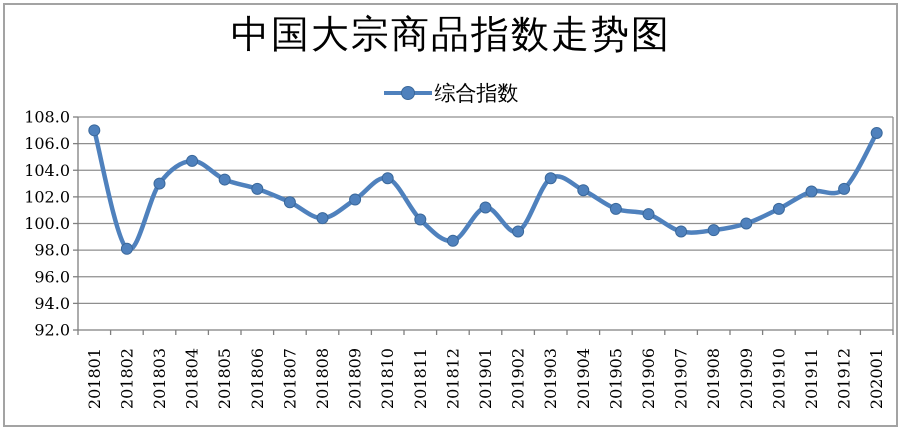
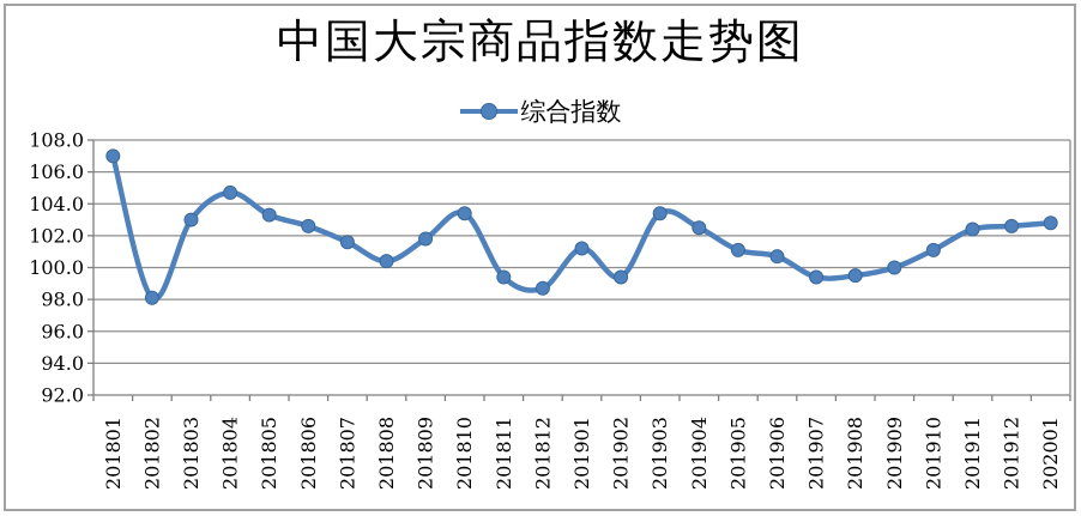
201811: 100.3 -> 99.4
202001: 106.8 -> 102.8
